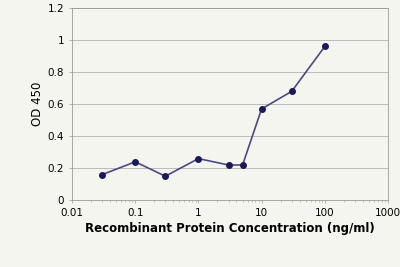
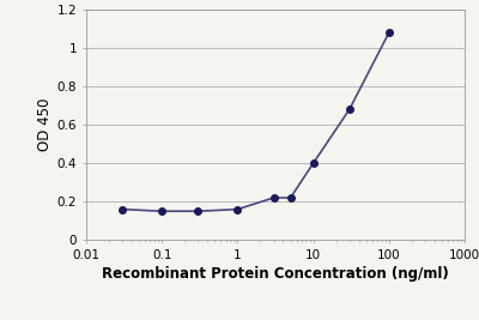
0.1: 0.24 -> 0.15
1: 0.26 -> 0.16
10: 0.57 -> 0.40
100: 0.96 -> 1.08
